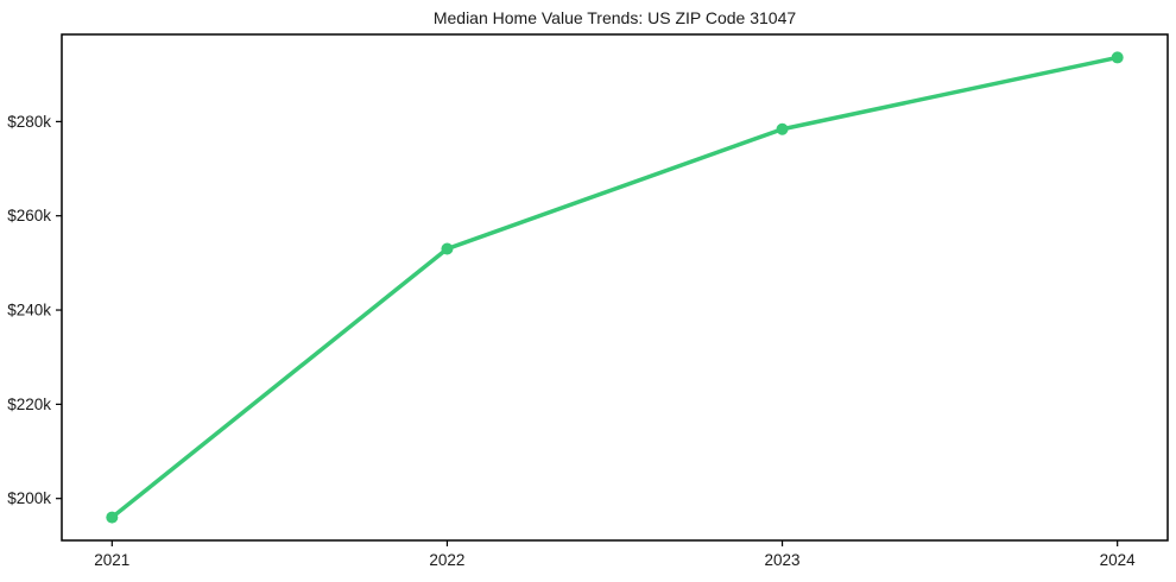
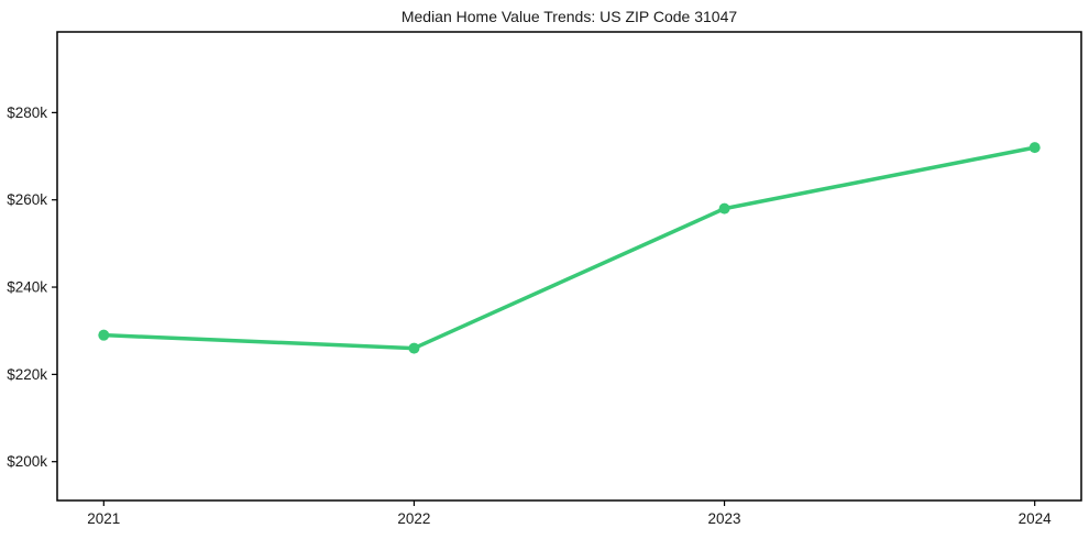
2021: $196k -> $229k
2022: $253k -> $226k
2023: $278k -> $258k
2024: $294k -> $272k
